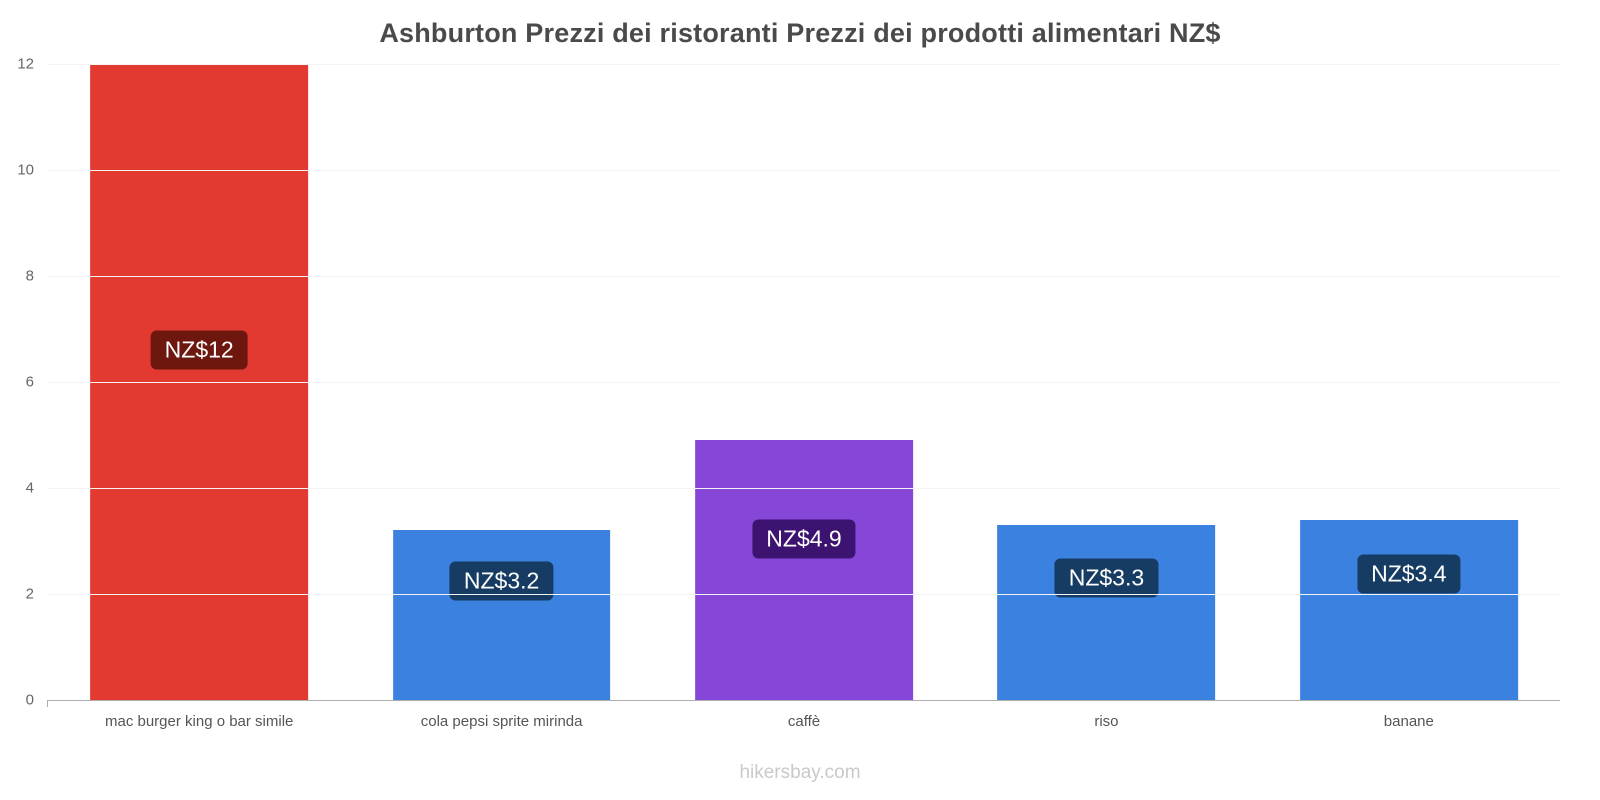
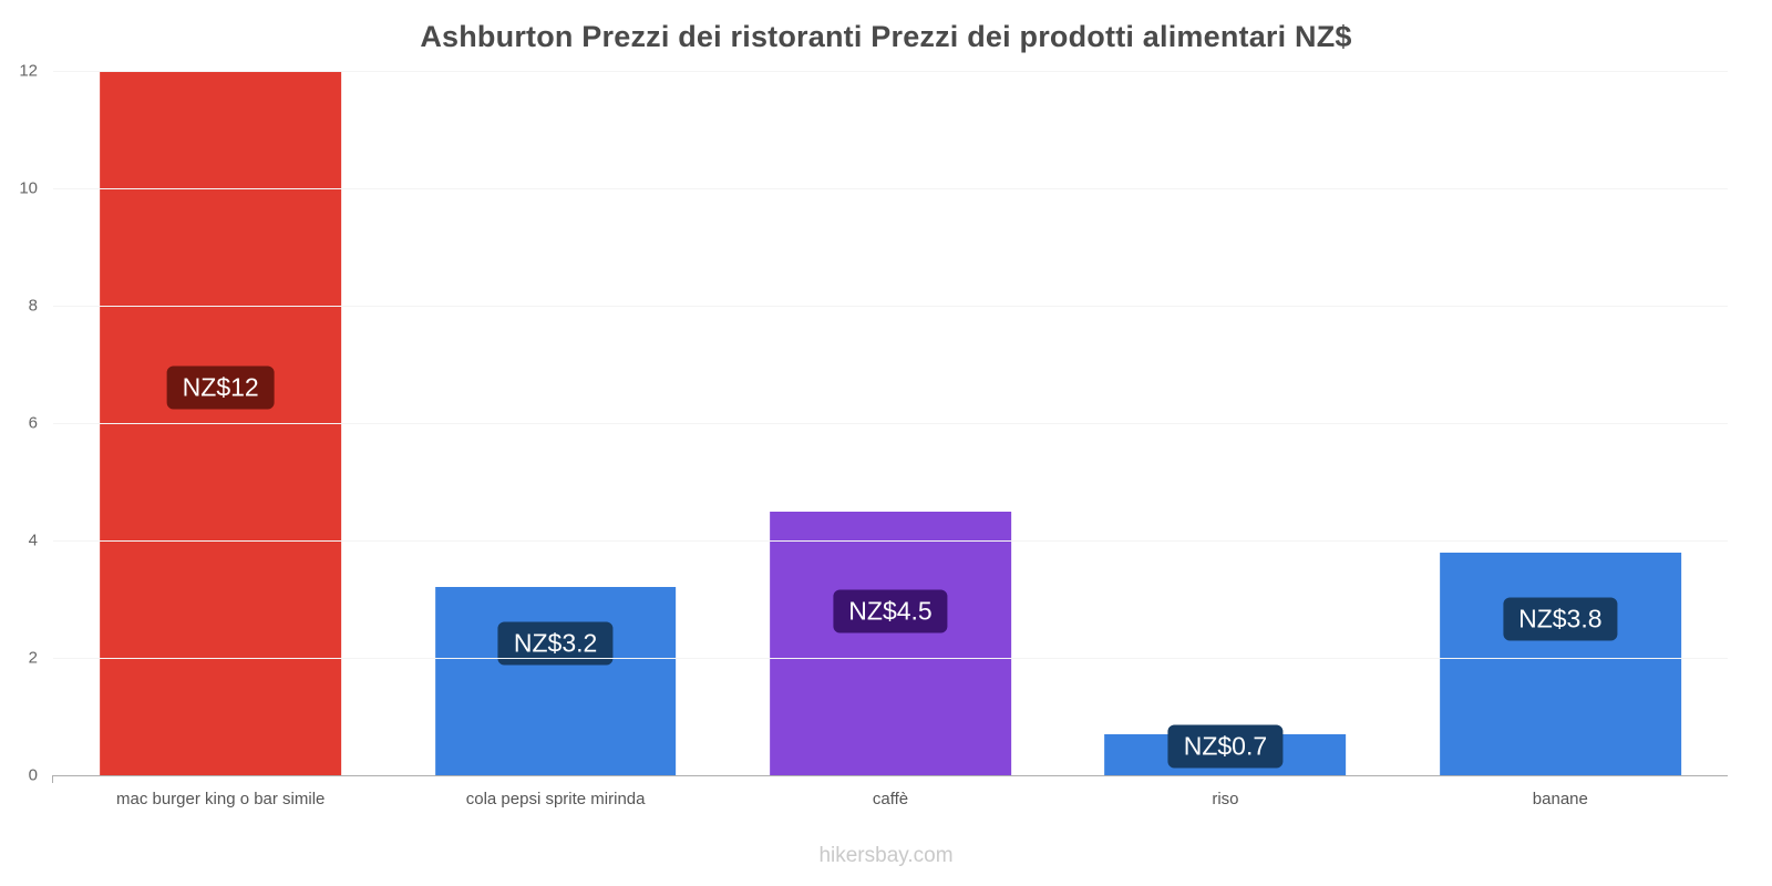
caffè: 4.9 -> 4.5
riso: 3.3 -> 0.7
banane: 3.4 -> 3.8
